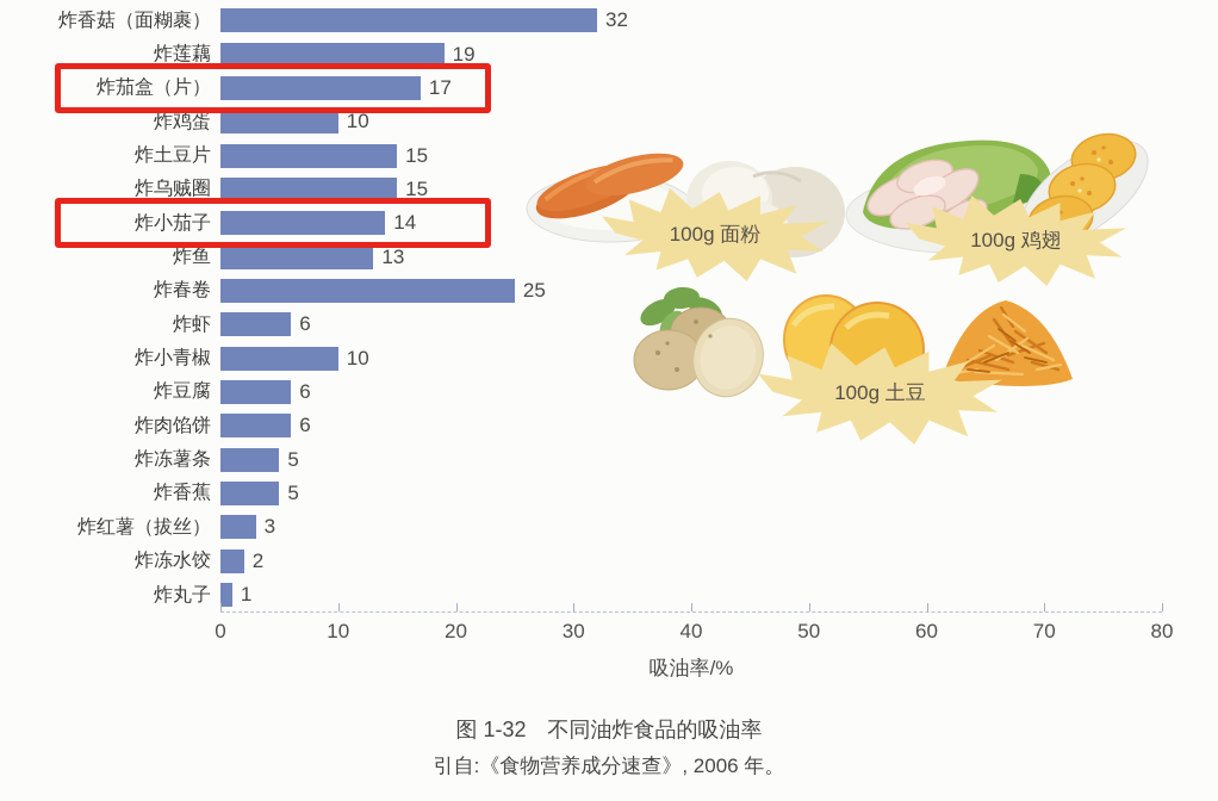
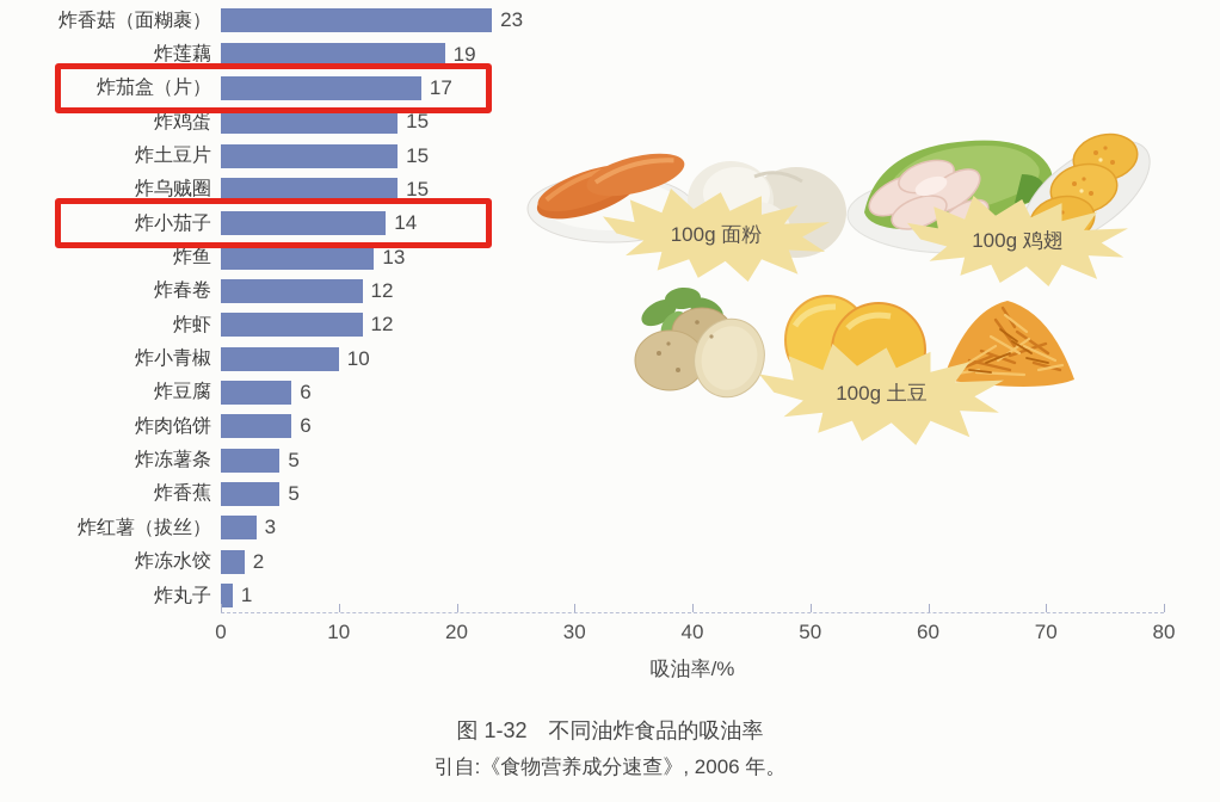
炸香菇（面糊裹）: 32 -> 23
炸鸡蛋: 10 -> 15
炸春卷: 25 -> 12
炸虾: 6 -> 12
